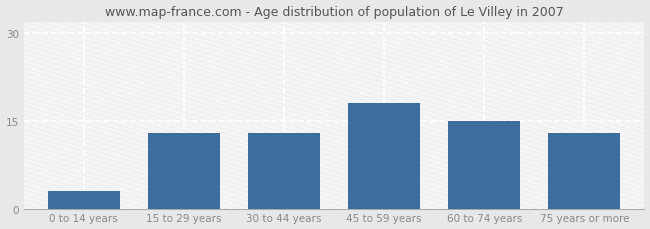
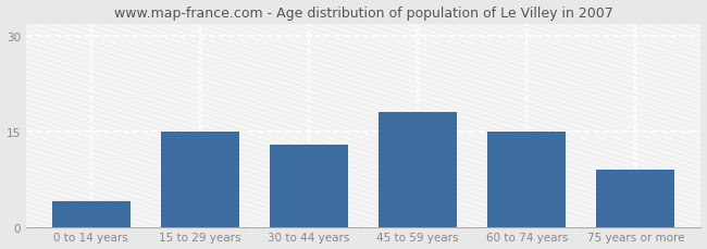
0 to 14 years: 3 -> 4
15 to 29 years: 13 -> 15
75 years or more: 13 -> 9
